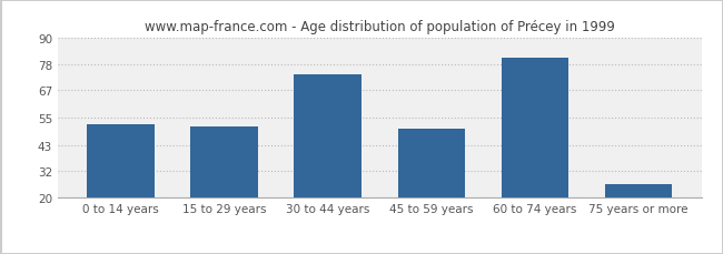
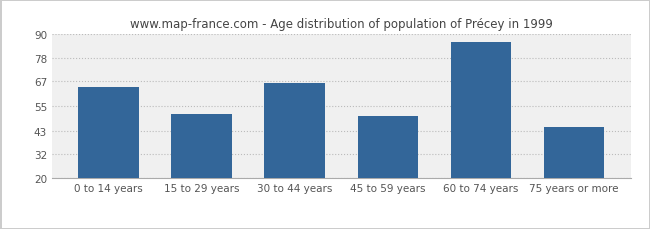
0 to 14 years: 52 -> 64
30 to 44 years: 74 -> 66
60 to 74 years: 81 -> 86
75 years or more: 26 -> 45
